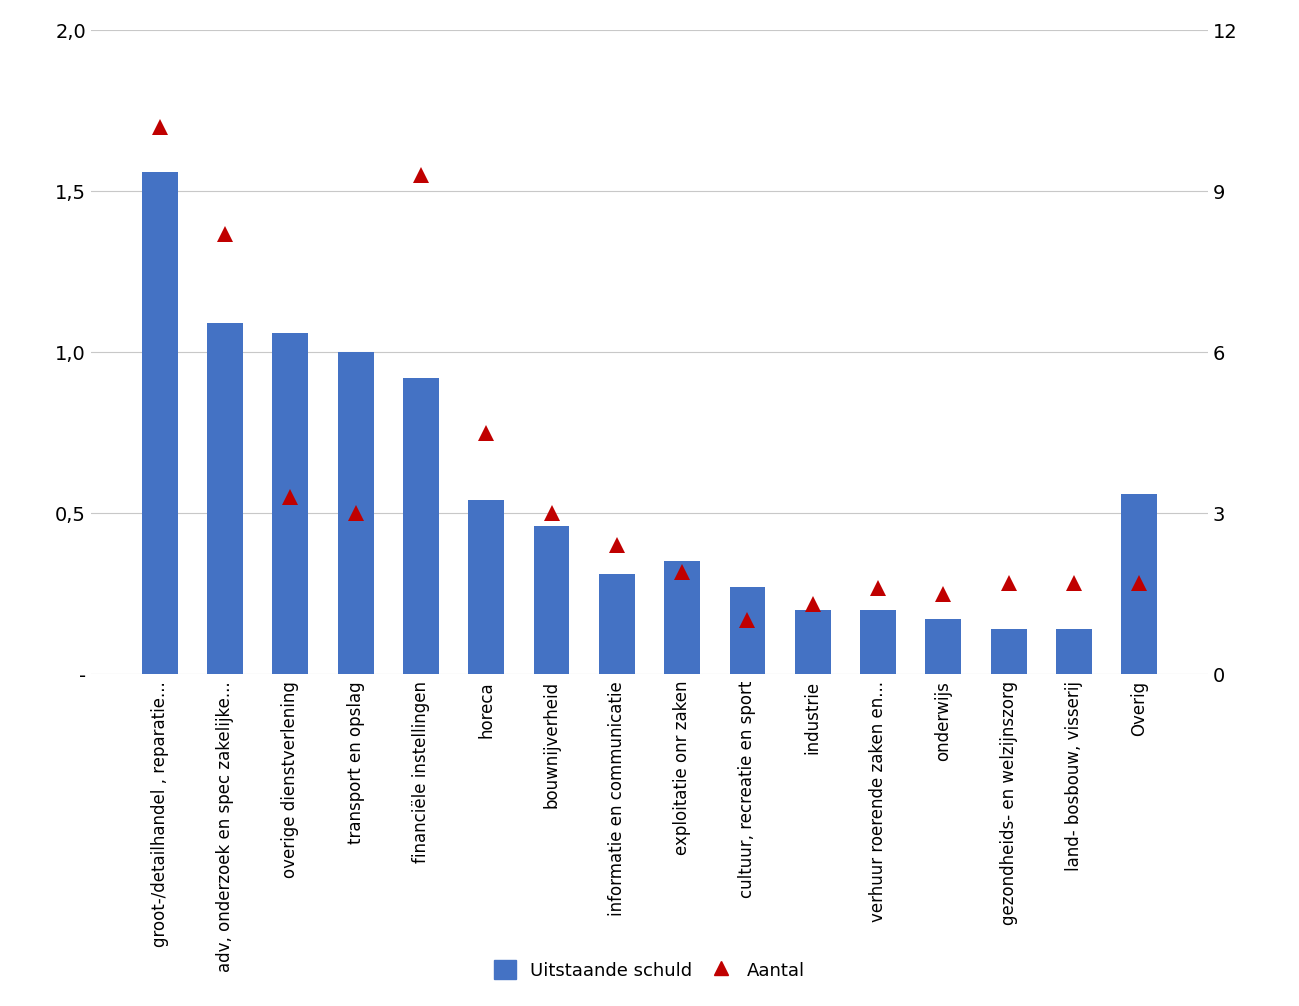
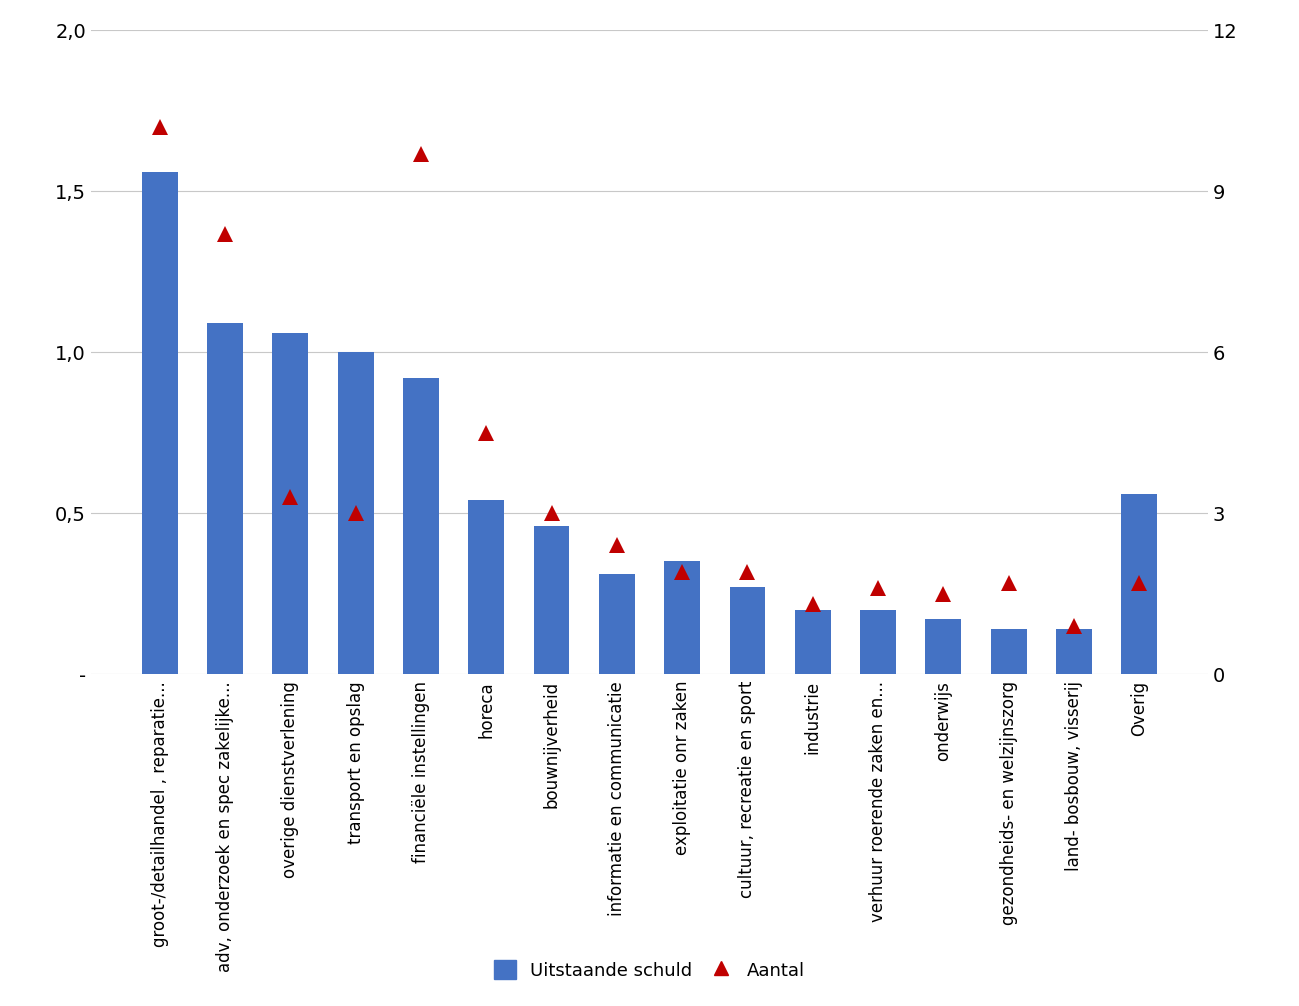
Aantal/financiële instellingen: 9.3 -> 9.7
Aantal/cultuur, recreatie en sport: 1.0 -> 1.9
Aantal/land- bosbouw, visserij: 1.7 -> 0.9
